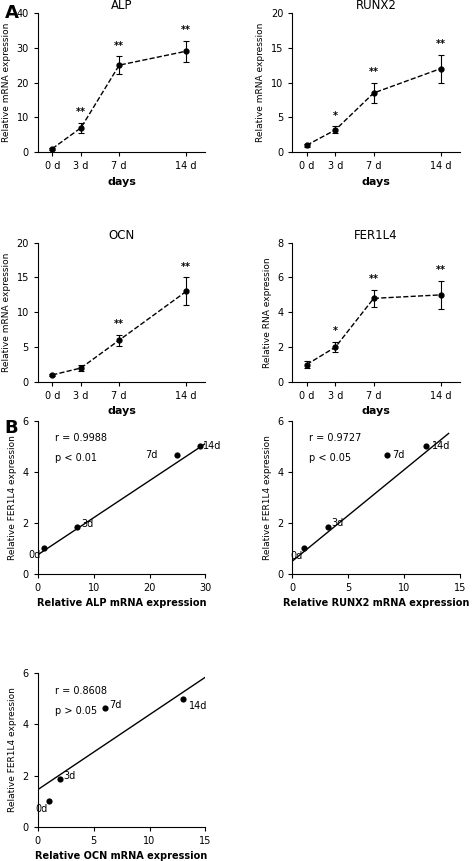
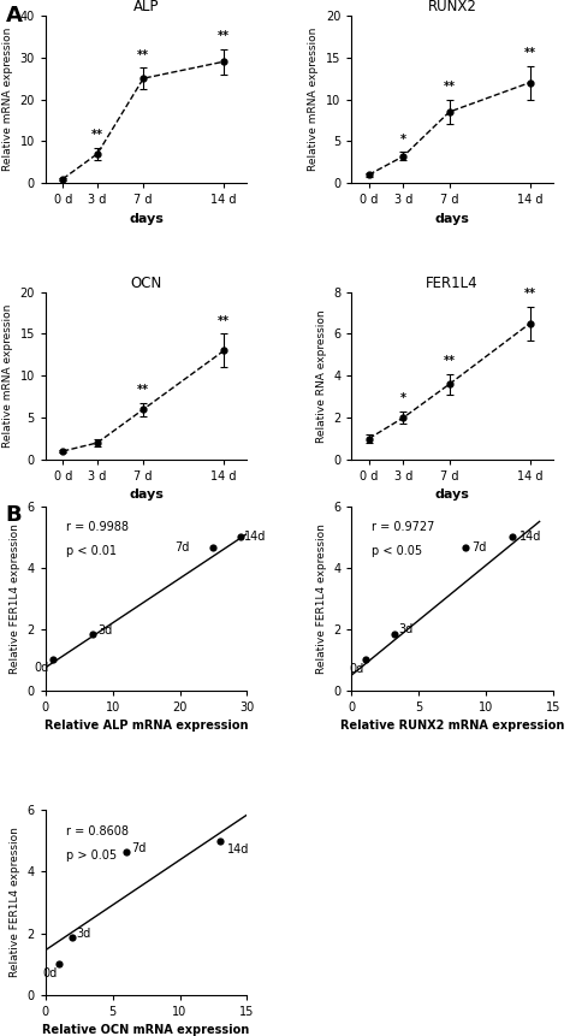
FER1L4/7 d: 4.8 -> 3.6
FER1L4/14 d: 5.0 -> 6.5
